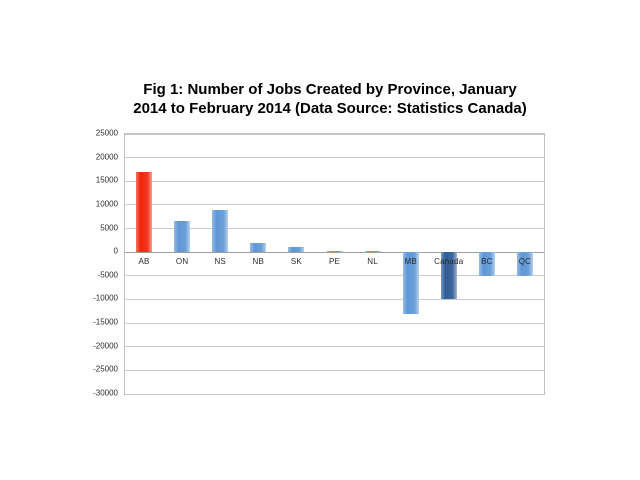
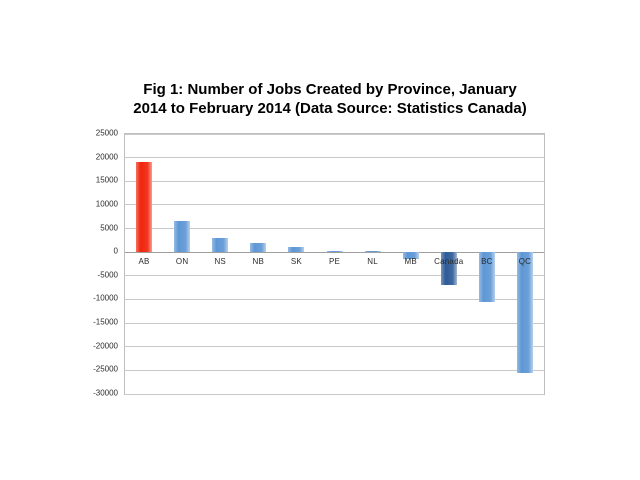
AB: 17000 -> 19000
NS: 9000 -> 3000
MB: -13000 -> -2000
Canada: -10000 -> -7000
BC: -5000 -> -10000
QC: -5000 -> -26000
